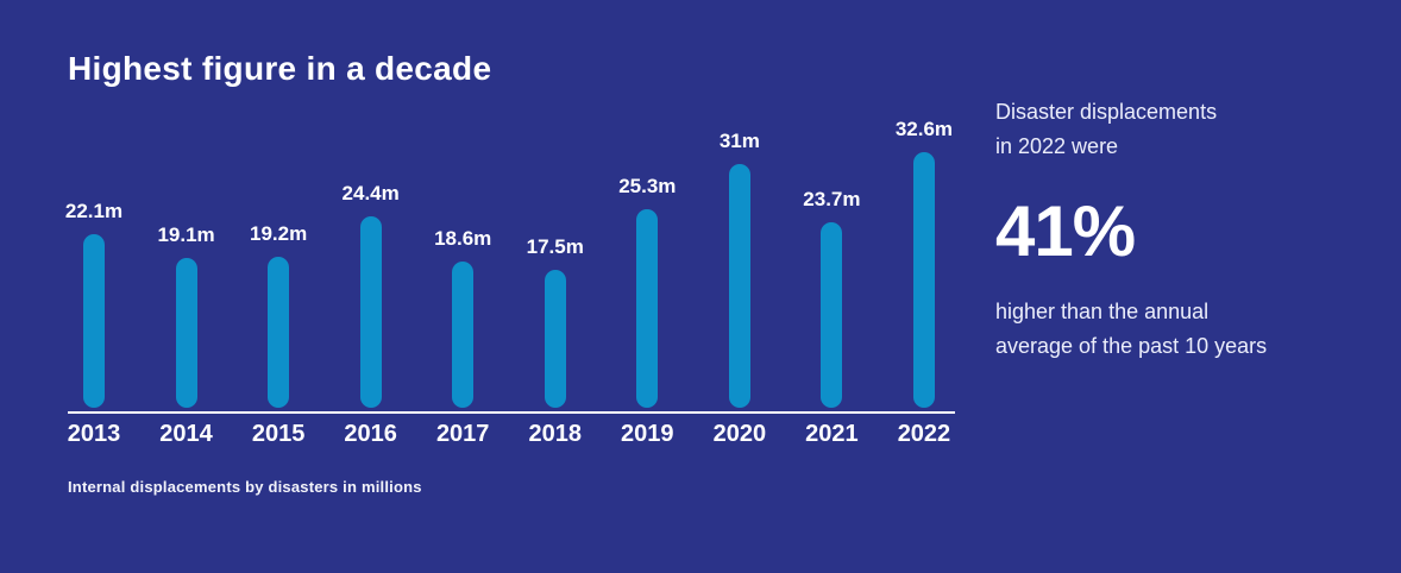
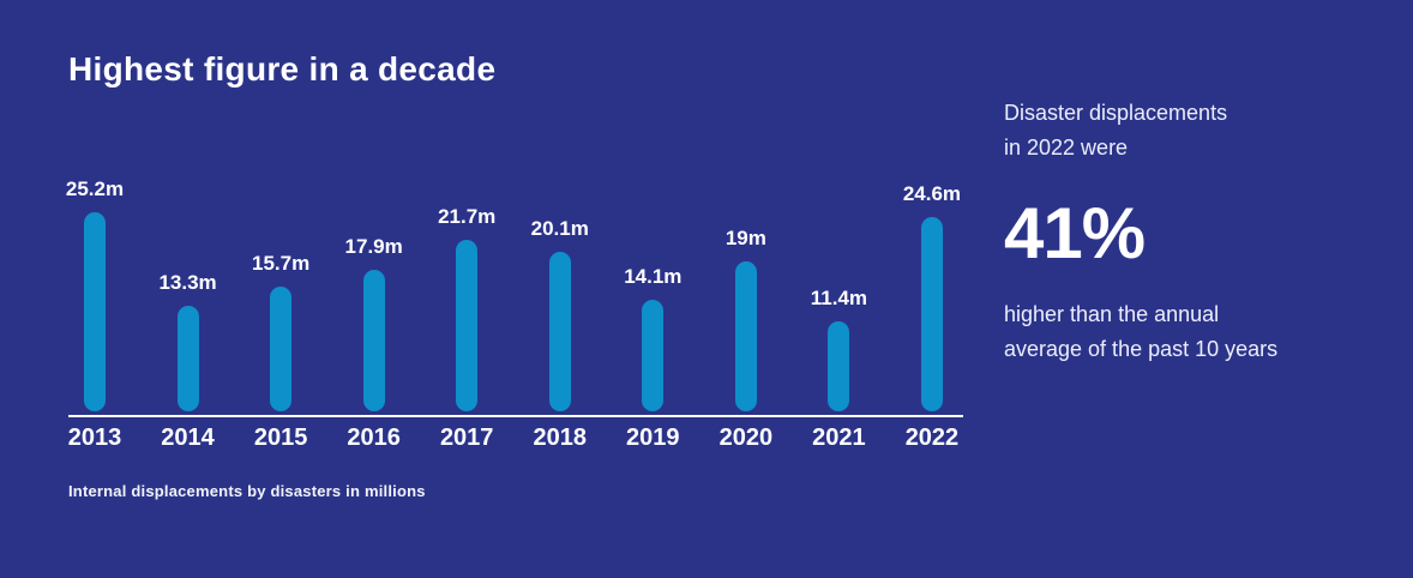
2013: 22.1m -> 25.2m
2014: 19.1m -> 13.3m
2015: 19.2m -> 15.7m
2016: 24.4m -> 17.9m
2017: 18.6m -> 21.7m
2018: 17.5m -> 20.1m
2019: 25.3m -> 14.1m
2020: 31m -> 19m
2021: 23.7m -> 11.4m
2022: 32.6m -> 24.6m
